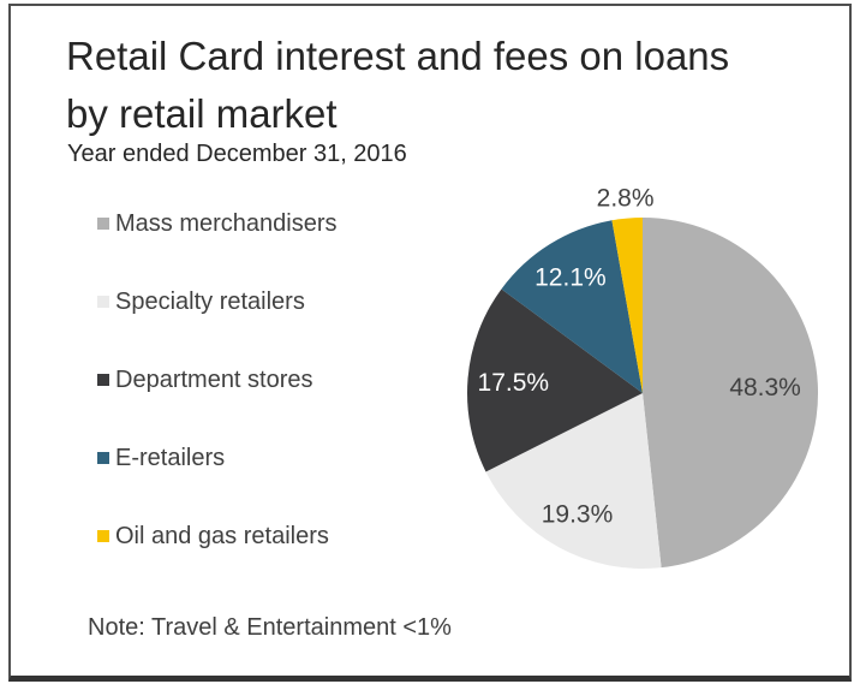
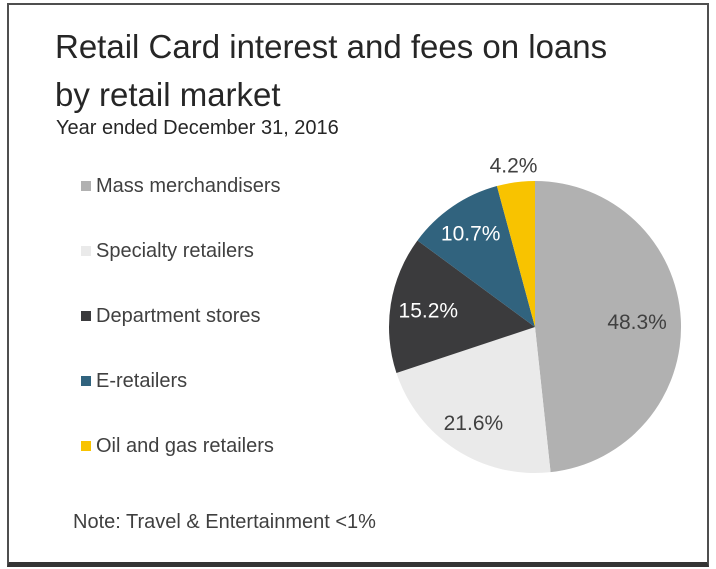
Specialty retailers: 19.3% -> 21.6%
Department stores: 17.5% -> 15.2%
E-retailers: 12.1% -> 10.7%
Oil and gas retailers: 2.8% -> 4.2%
